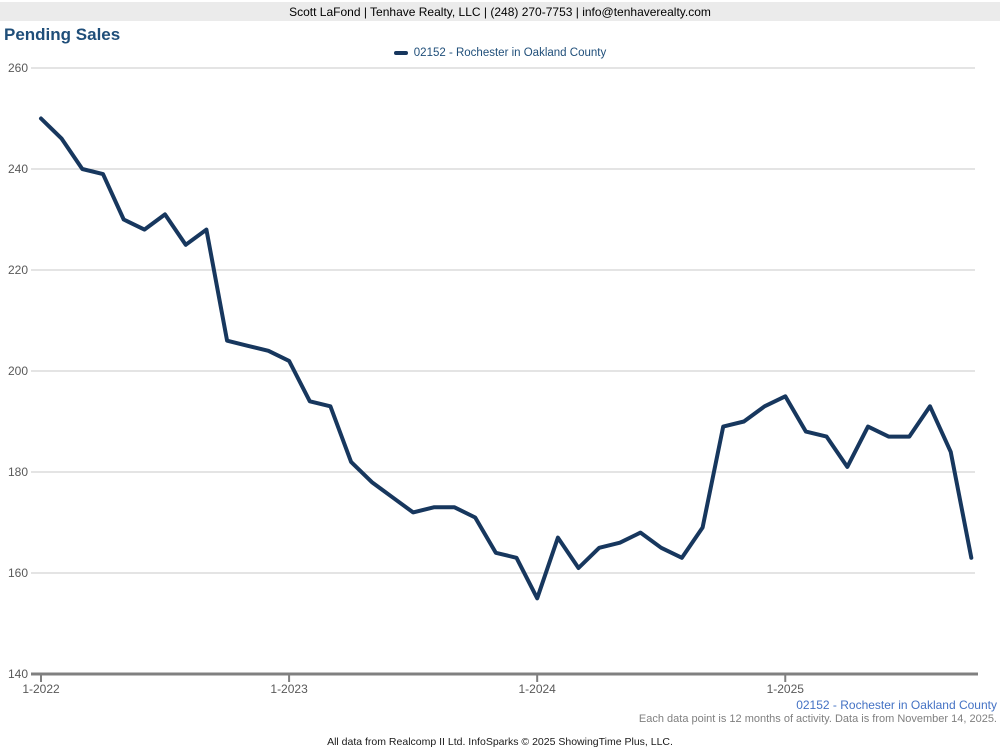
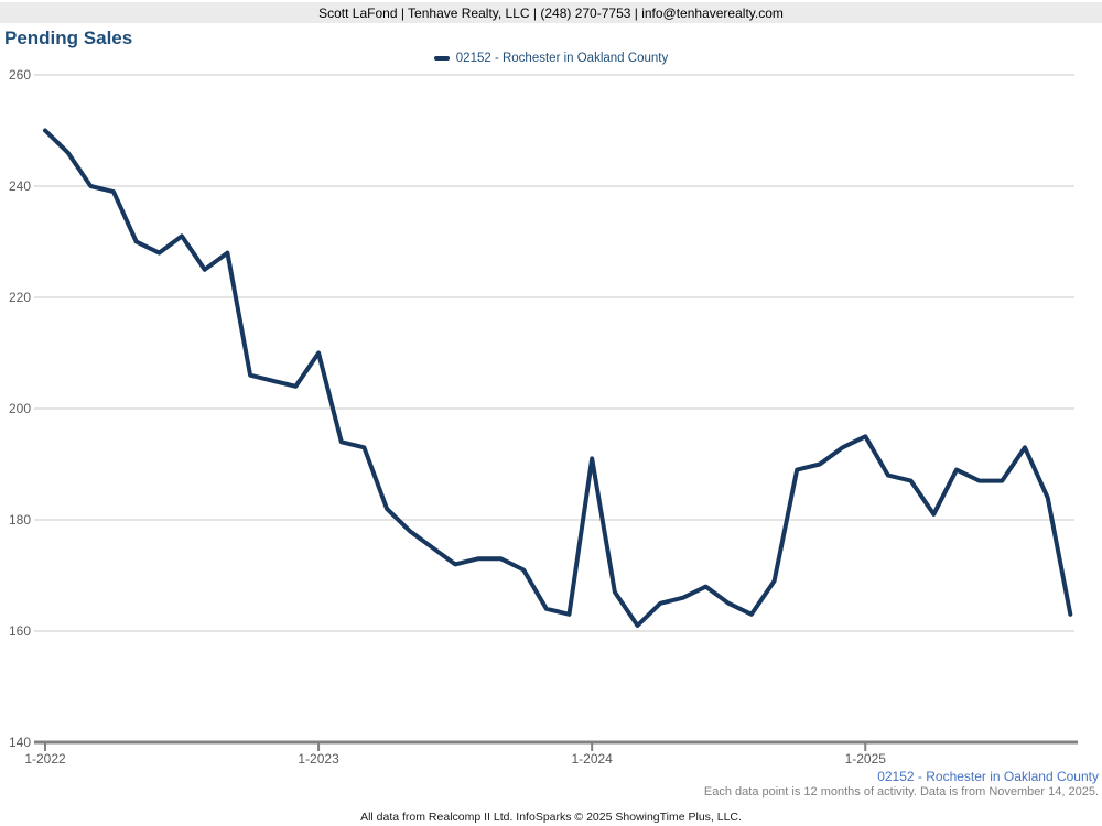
1-2023: 202 -> 210
1-2024: 155 -> 191
